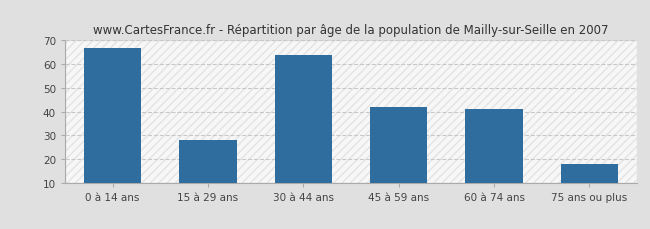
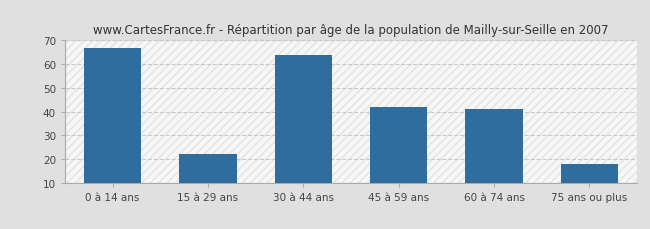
15 à 29 ans: 28 -> 22
